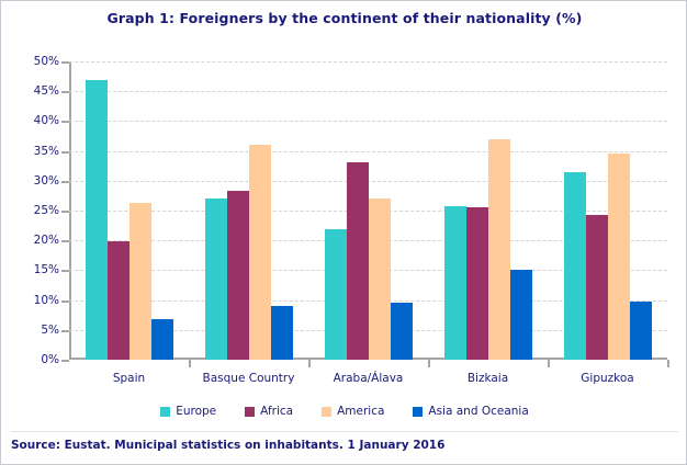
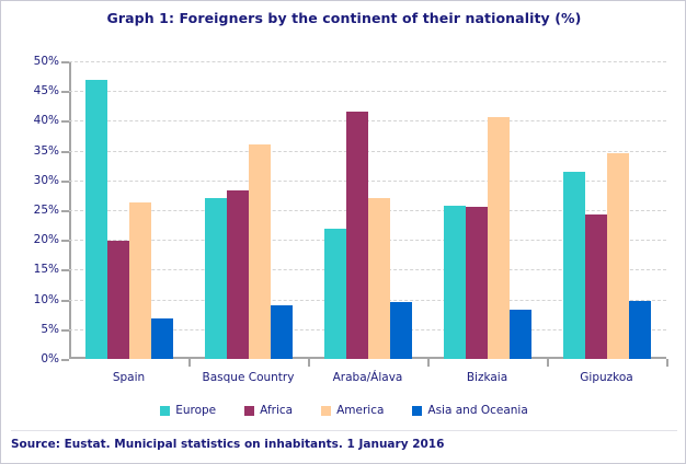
Africa/Araba/Álava: 33% -> 42%
America/Bizkaia: 37% -> 41%
Asia and Oceania/Bizkaia: 15% -> 8%
